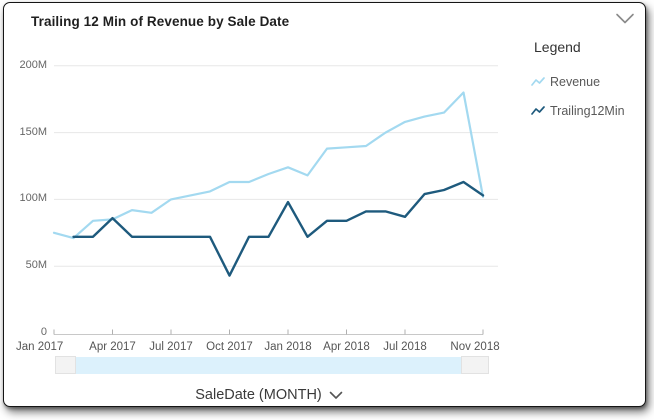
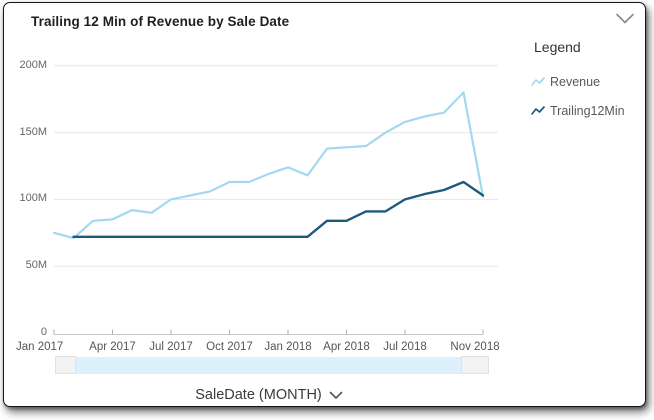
Trailing12Min/Apr 2017: 86M -> 72M
Trailing12Min/Oct 2017: 43M -> 72M
Trailing12Min/Jan 2018: 98M -> 72M
Trailing12Min/Jul 2018: 87M -> 100M
